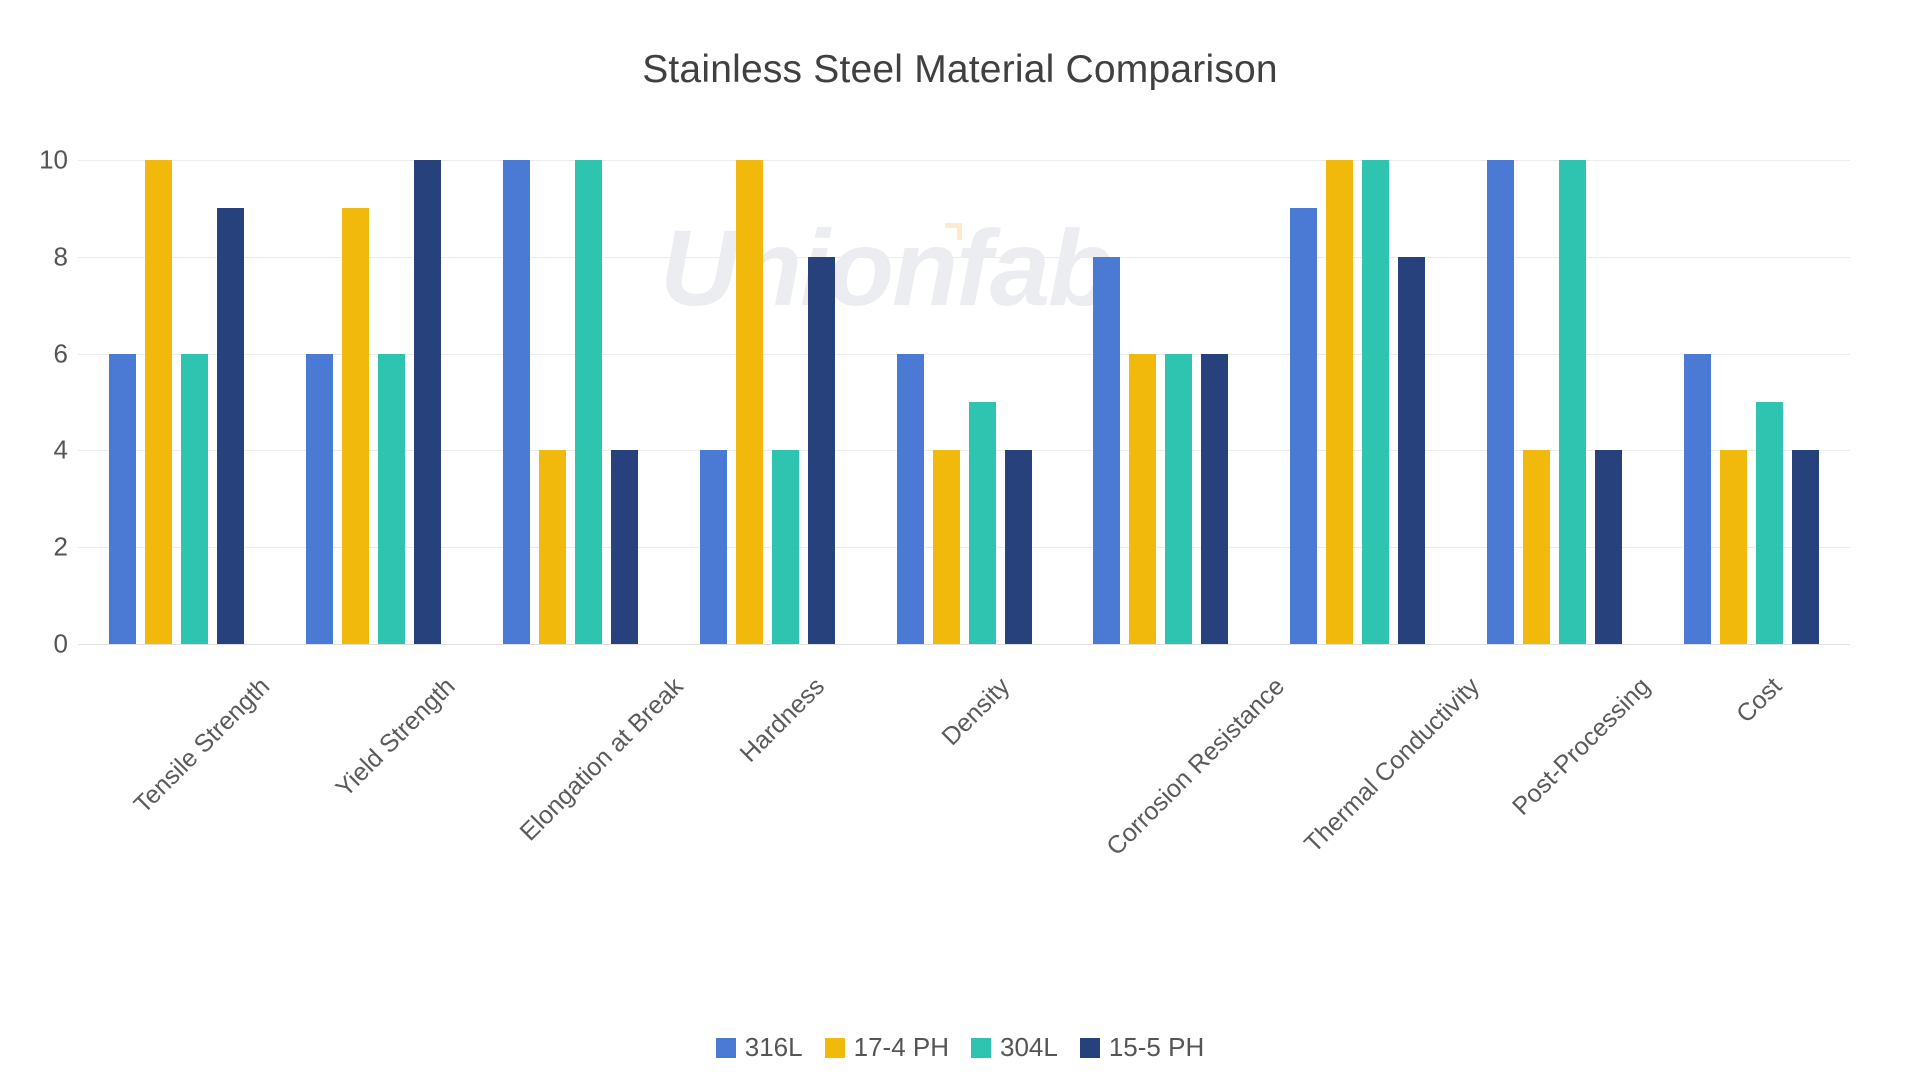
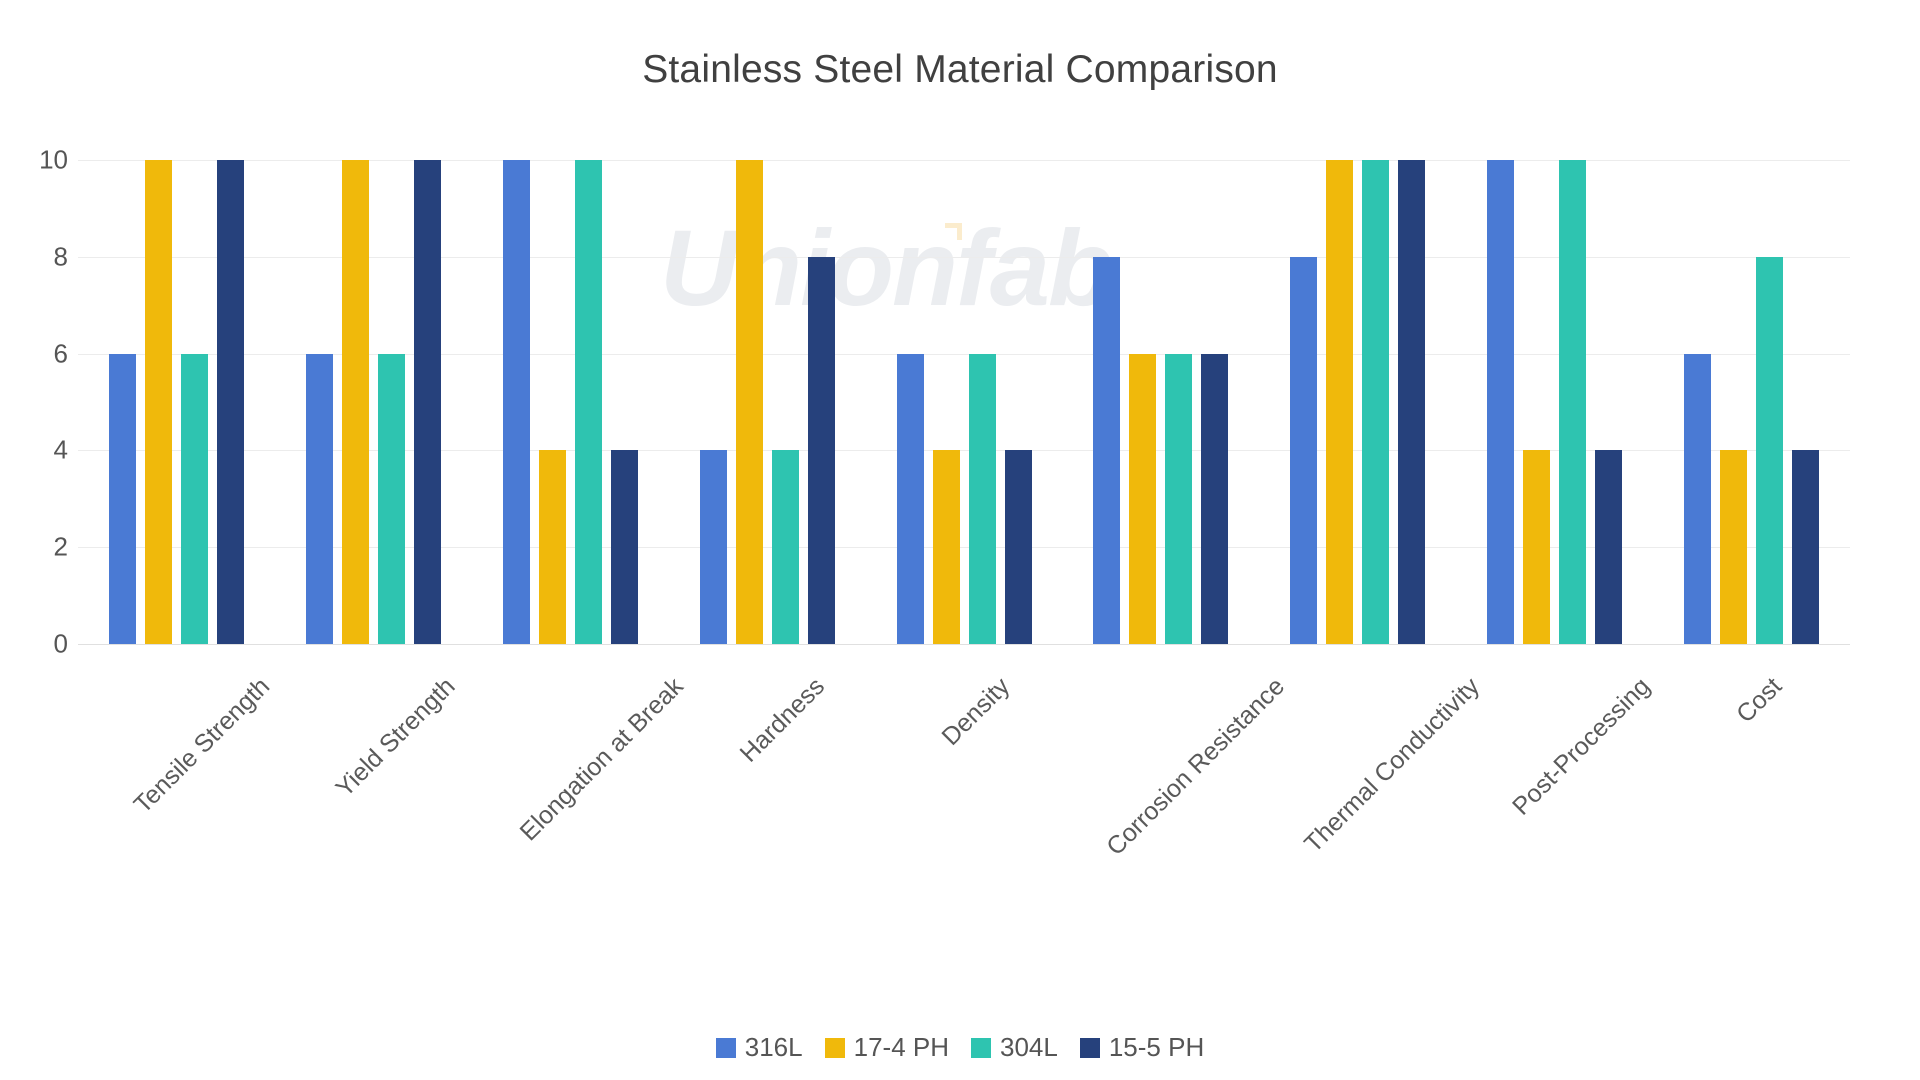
15-5 PH/Tensile Strength: 9 -> 10
17-4 PH/Yield Strength: 9 -> 10
304L/Density: 5 -> 6
316L/Thermal Conductivity: 9 -> 8
15-5 PH/Thermal Conductivity: 8 -> 10
304L/Cost: 5 -> 8
